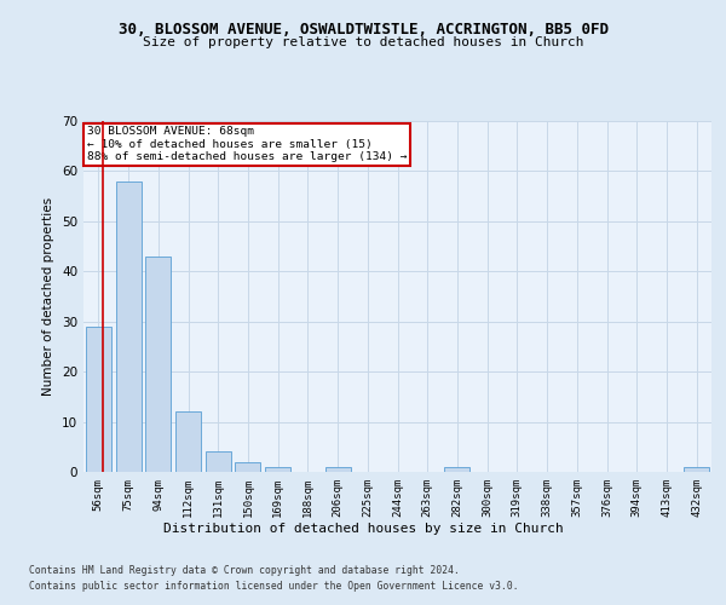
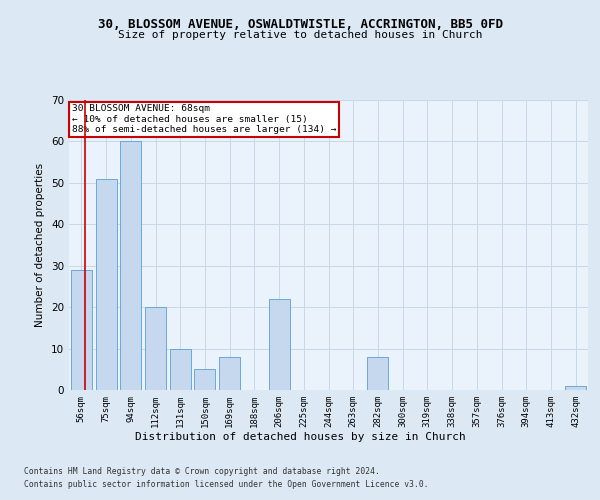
75sqm: 58 -> 51
94sqm: 43 -> 60
112sqm: 12 -> 20
131sqm: 4 -> 10
150sqm: 2 -> 5
169sqm: 1 -> 8
206sqm: 1 -> 22
282sqm: 1 -> 8
